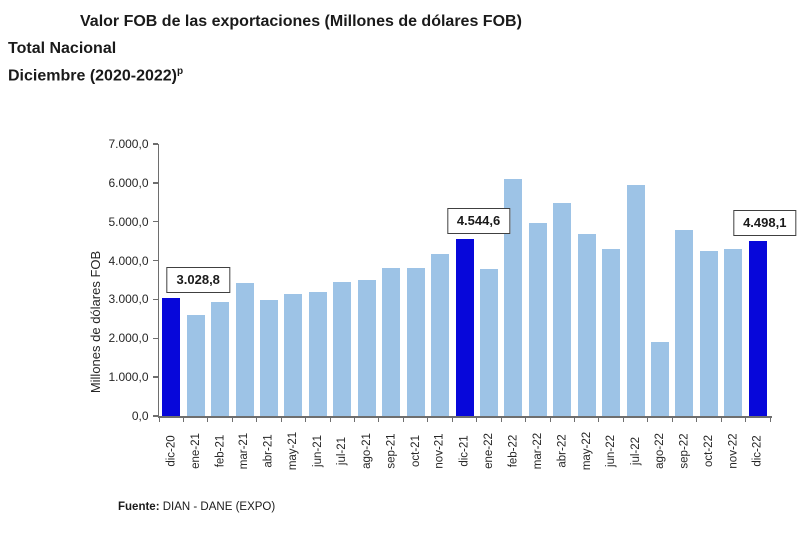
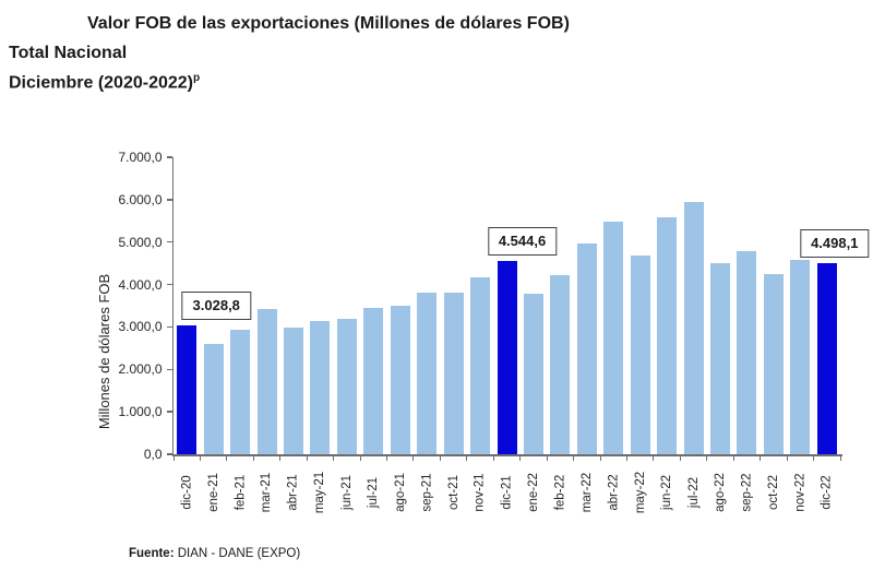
feb-22: 6100 -> 4200
jun-22: 4300 -> 5600
ago-22: 1900 -> 4500
nov-22: 4300 -> 4600
